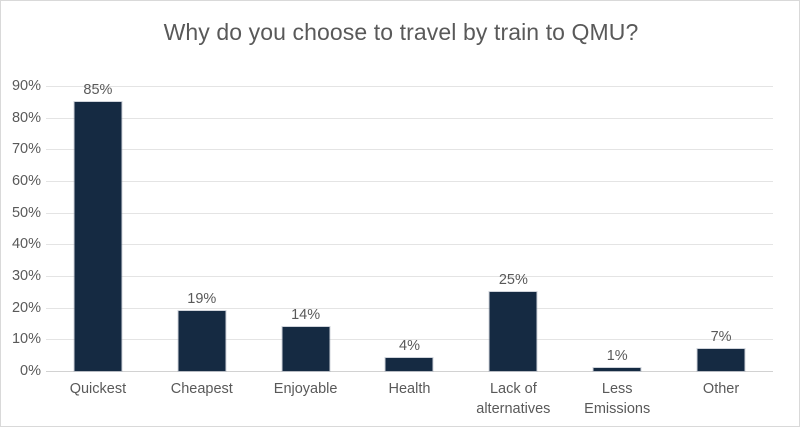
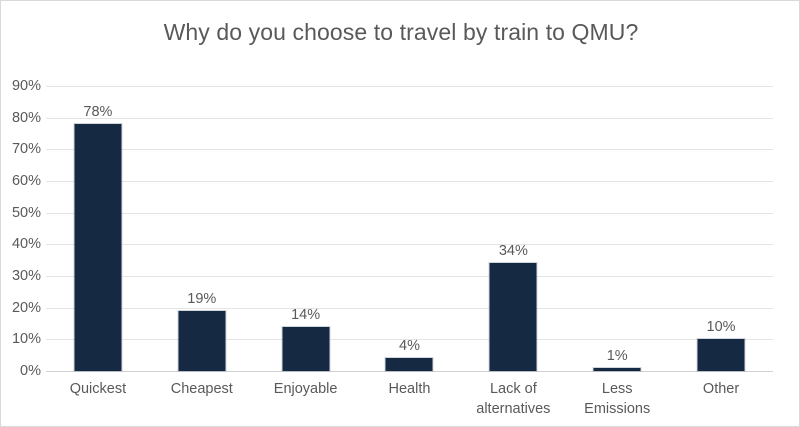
Quickest: 85% -> 78%
Lack of alternatives: 25% -> 34%
Other: 7% -> 10%
